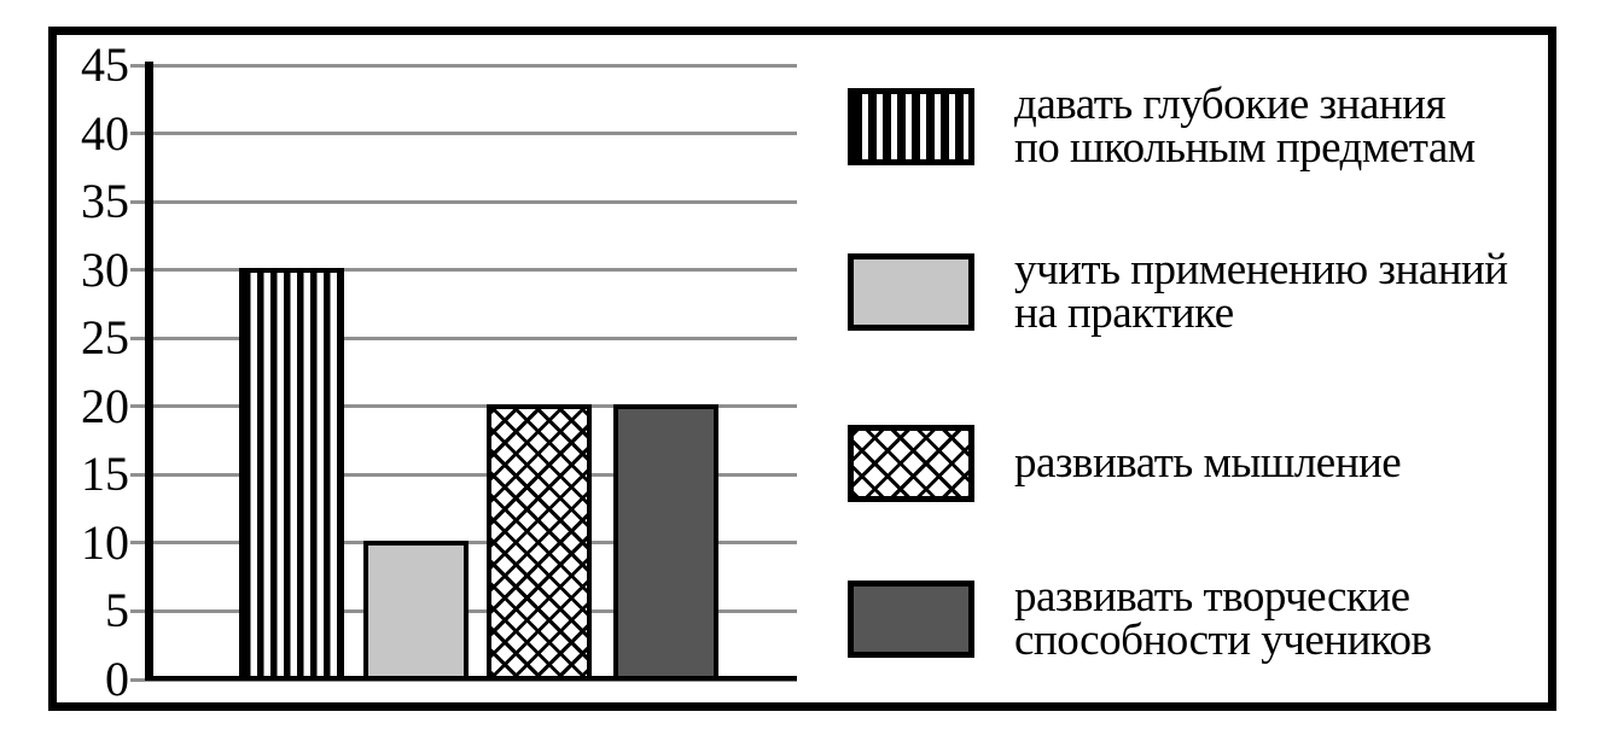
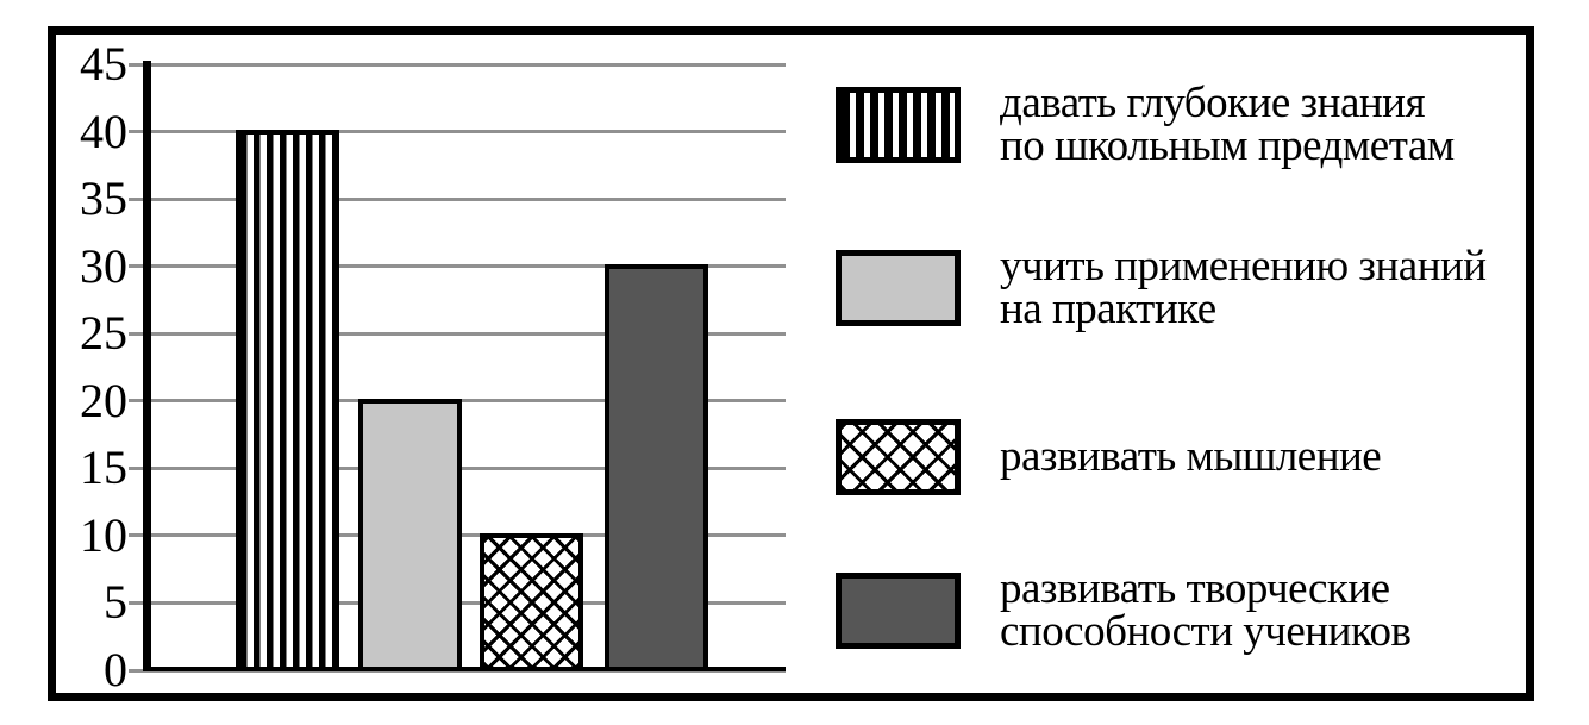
давать глубокие знания по школьным предметам: 30 -> 40
учить применению знаний на практике: 10 -> 20
развивать мышление: 20 -> 10
развивать творческие способности учеников: 20 -> 30
